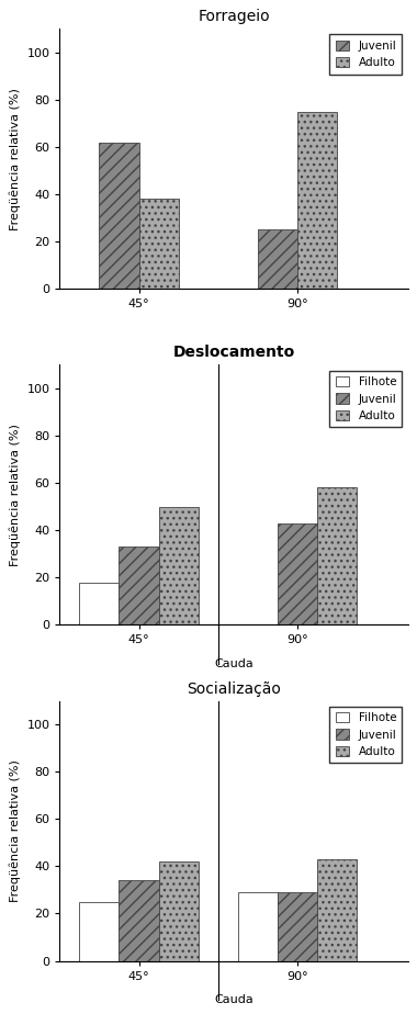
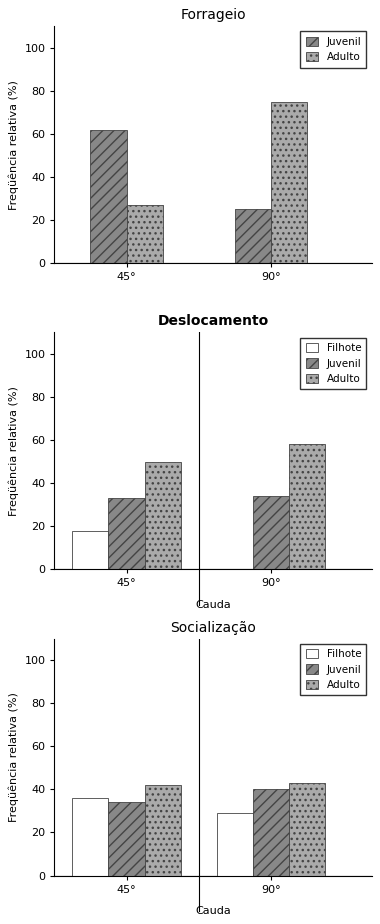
Forrageio/Adulto/45°: 38 -> 27
Deslocamento/Juvenil/90°: 43 -> 34
Socialização/Filhote/45°: 25 -> 36
Socialização/Juvenil/90°: 29 -> 40
